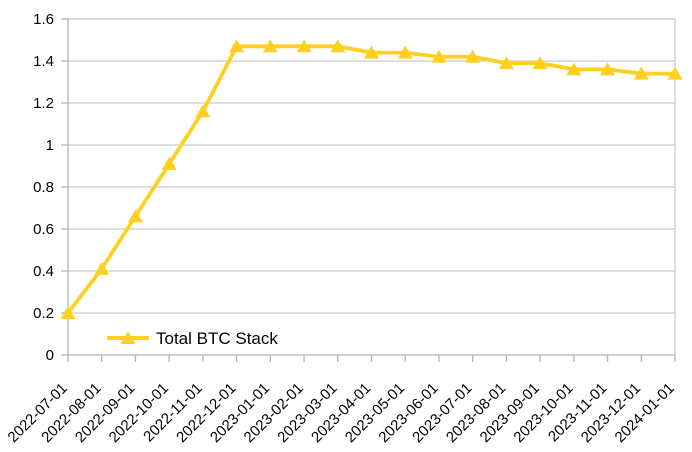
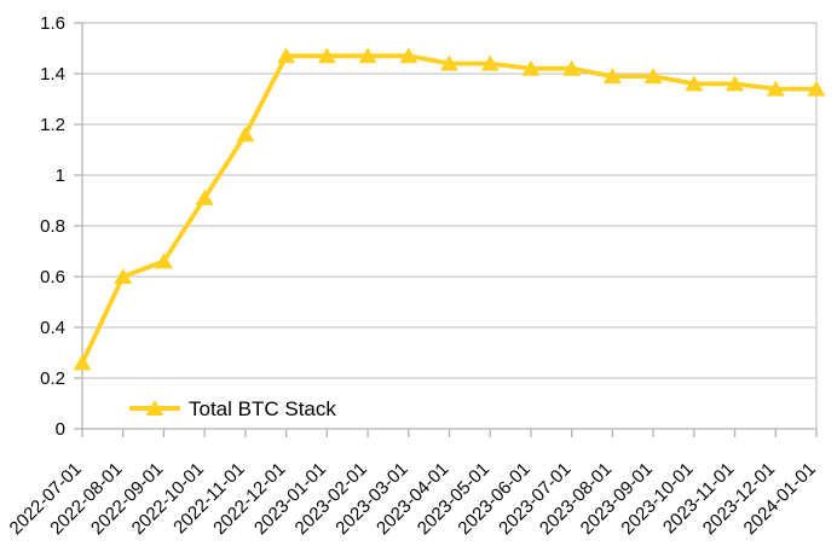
2022-07-01: 0.20 -> 0.26
2022-08-01: 0.41 -> 0.60
